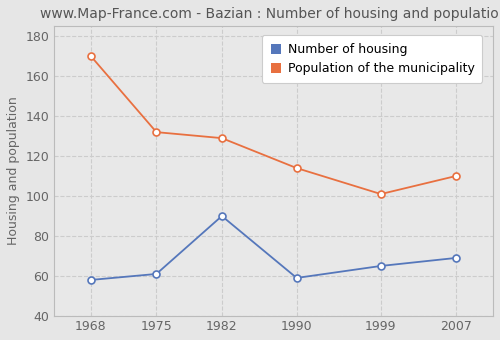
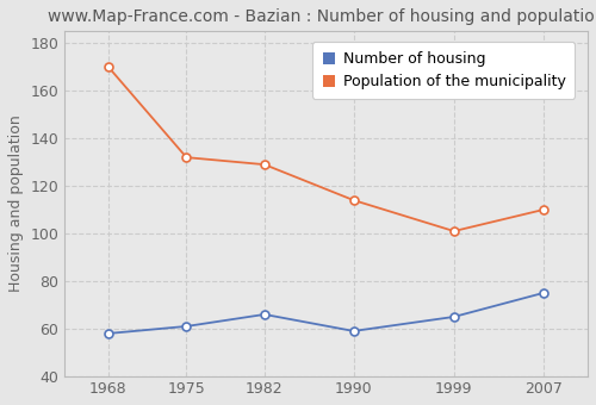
Number of housing/1982: 90 -> 66
Number of housing/2007: 69 -> 75
